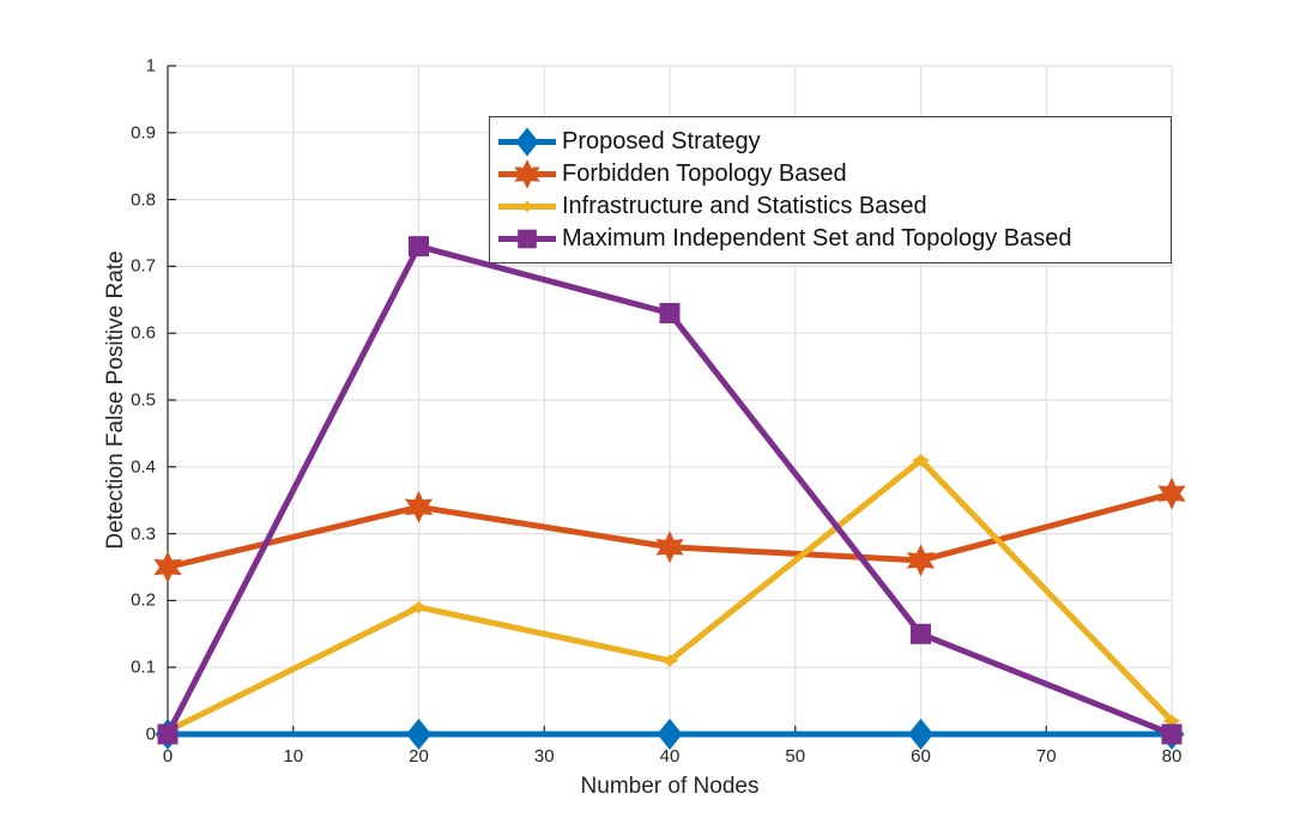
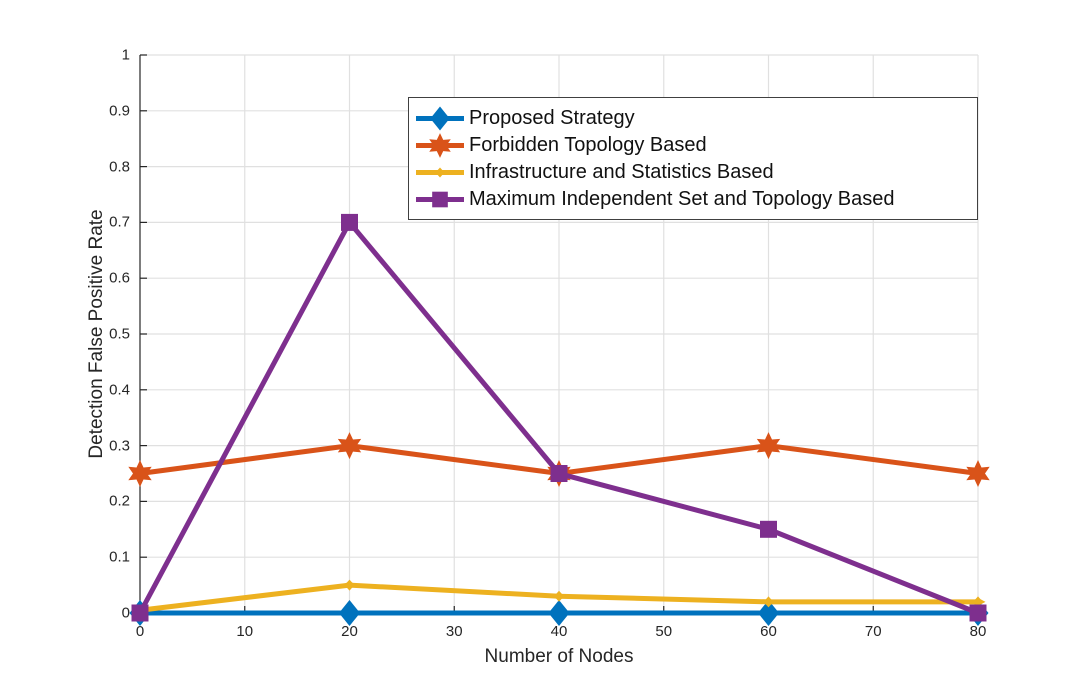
Forbidden Topology Based/20: 0.34 -> 0.30
Infrastructure and Statistics Based/20: 0.19 -> 0.05
Maximum Independent Set and Topology Based/20: 0.73 -> 0.70
Forbidden Topology Based/40: 0.28 -> 0.25
Infrastructure and Statistics Based/40: 0.11 -> 0.03
Maximum Independent Set and Topology Based/40: 0.63 -> 0.25
Forbidden Topology Based/60: 0.26 -> 0.30
Infrastructure and Statistics Based/60: 0.41 -> 0.02
Forbidden Topology Based/80: 0.36 -> 0.25
